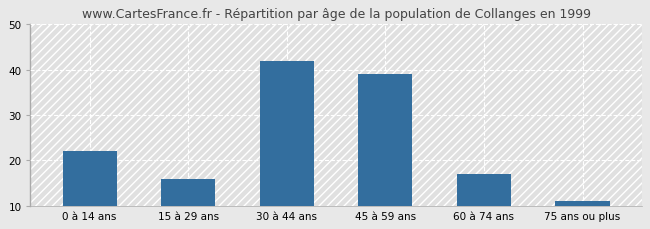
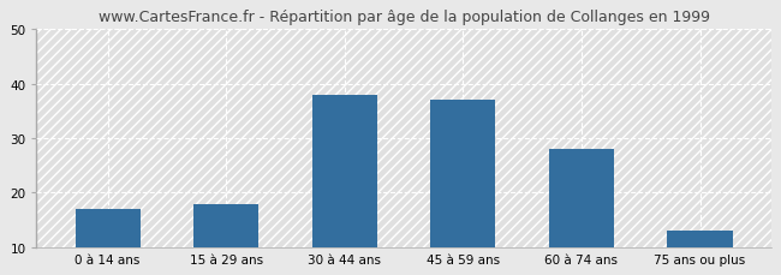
0 à 14 ans: 22 -> 17
15 à 29 ans: 16 -> 18
30 à 44 ans: 42 -> 38
45 à 59 ans: 39 -> 37
60 à 74 ans: 17 -> 28
75 ans ou plus: 11 -> 13
